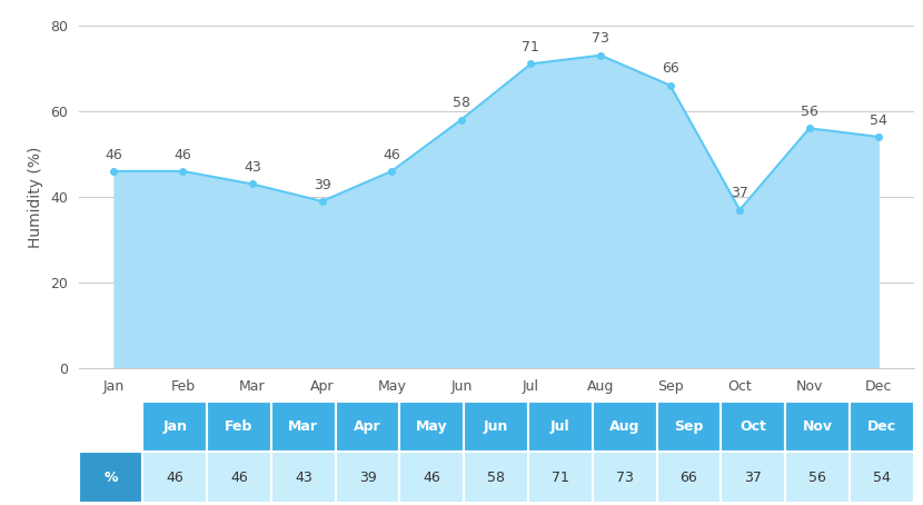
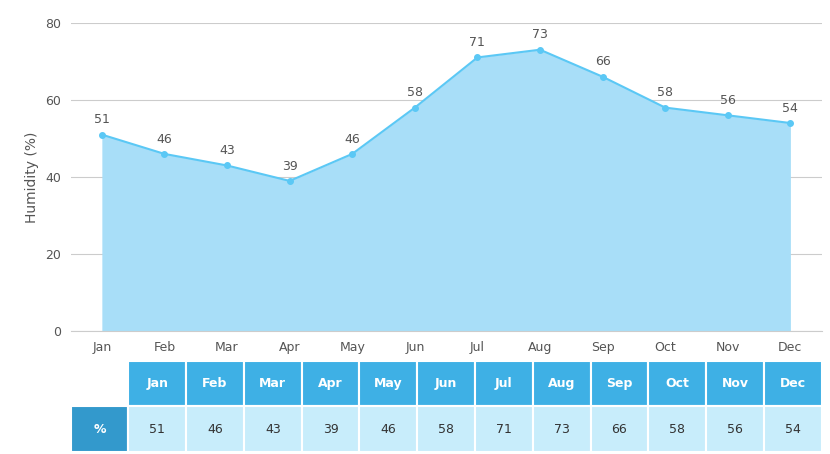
Jan: 46 -> 51
Oct: 37 -> 58
